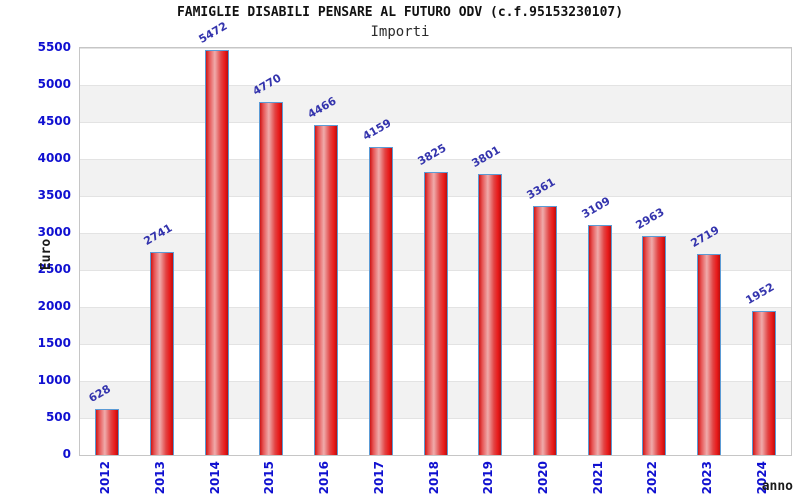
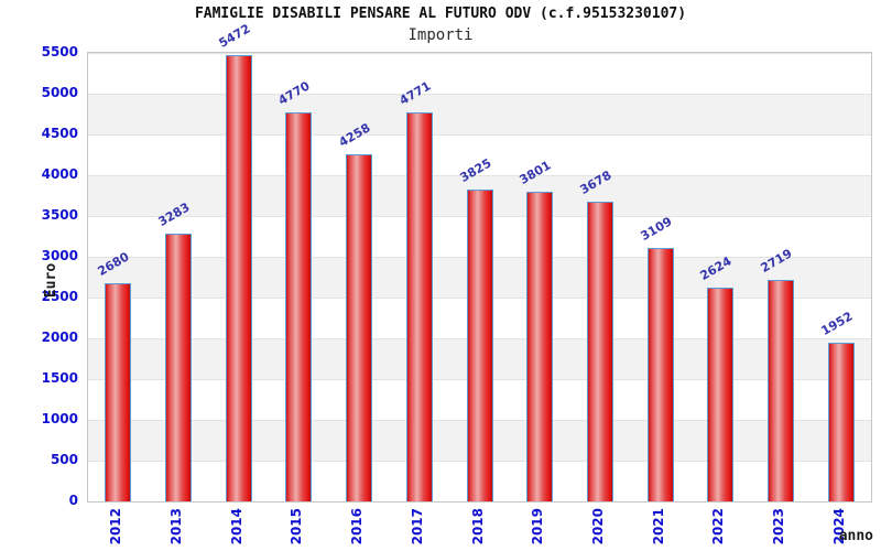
2012: 628 -> 2680
2013: 2741 -> 3283
2016: 4466 -> 4258
2017: 4159 -> 4771
2020: 3361 -> 3678
2022: 2963 -> 2624
